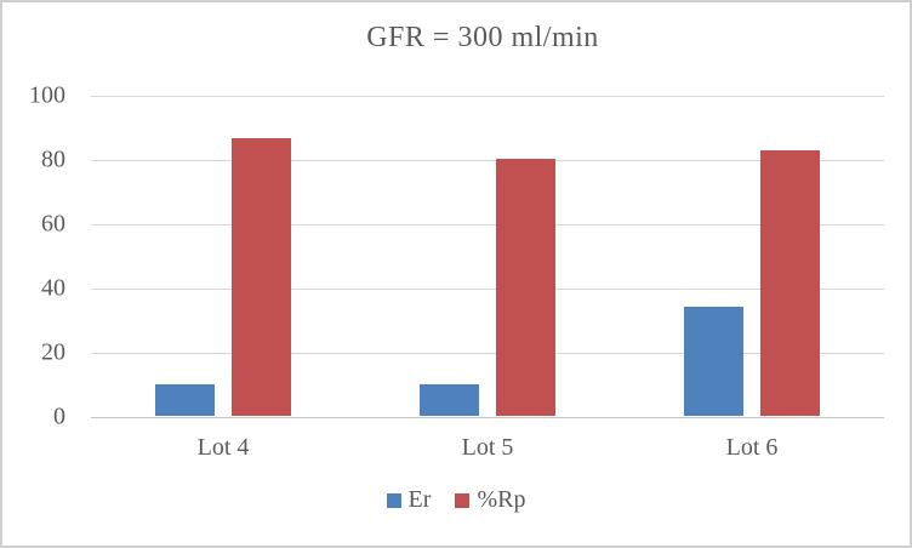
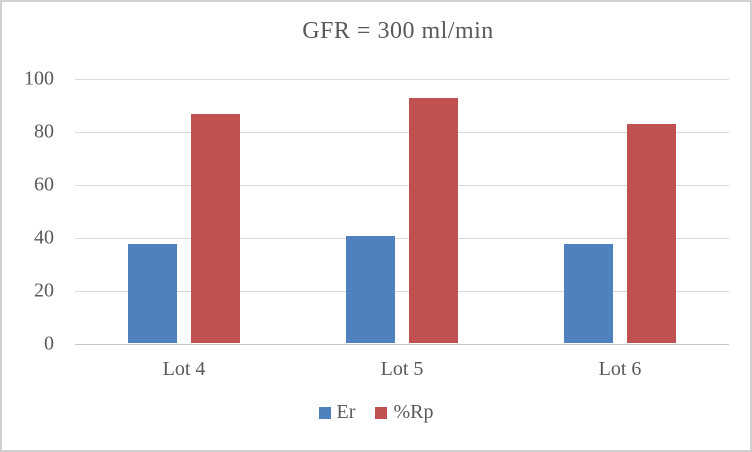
Er/Lot 4: 10 -> 38
Er/Lot 5: 10 -> 40
%Rp/Lot 5: 80 -> 92
Er/Lot 6: 34 -> 38
